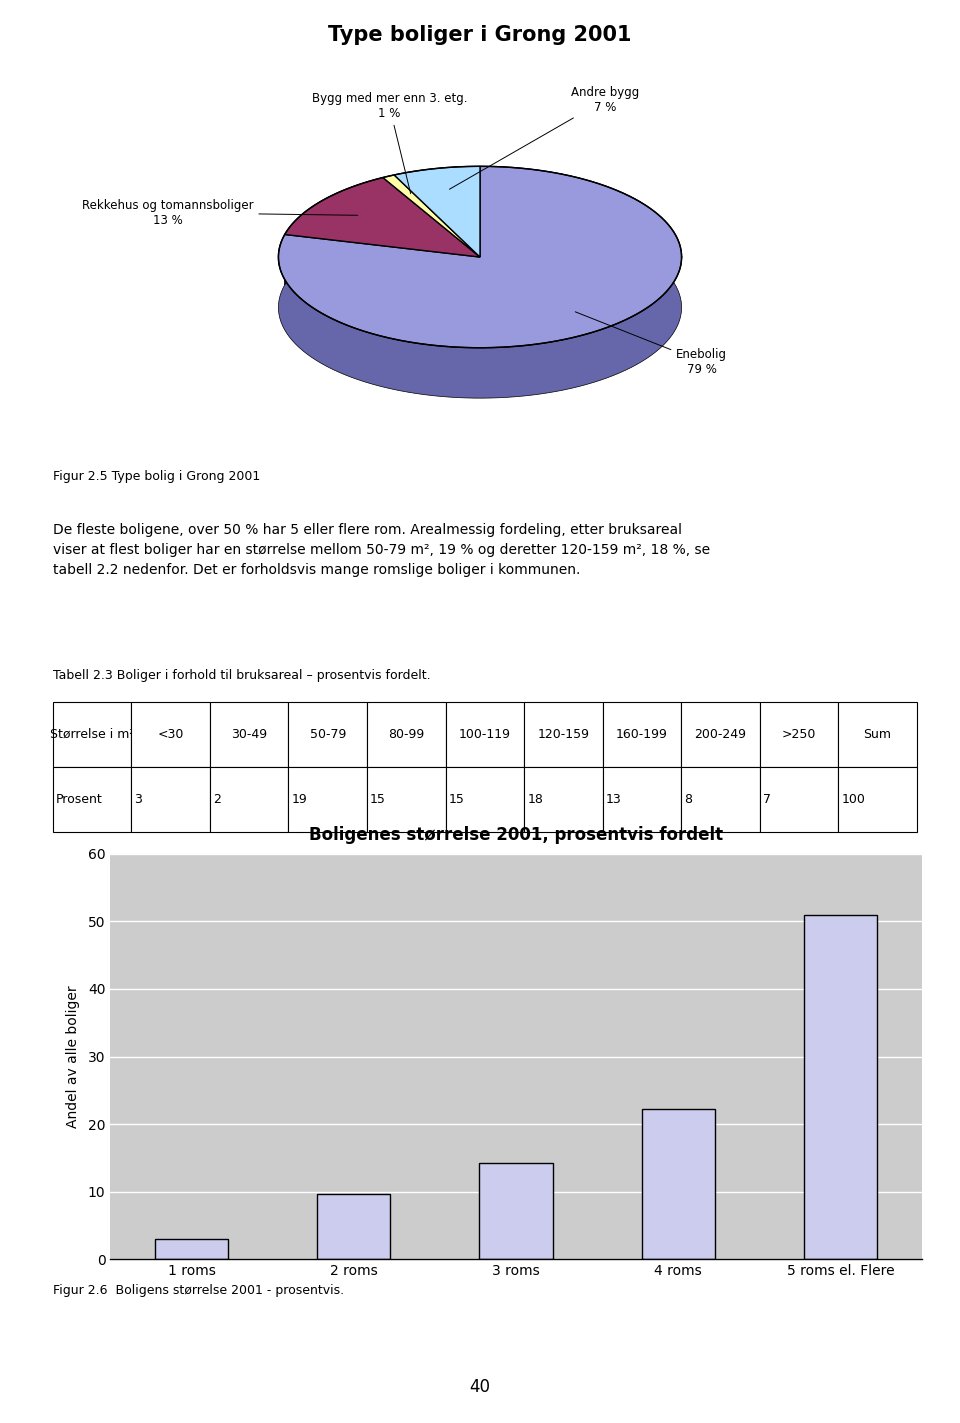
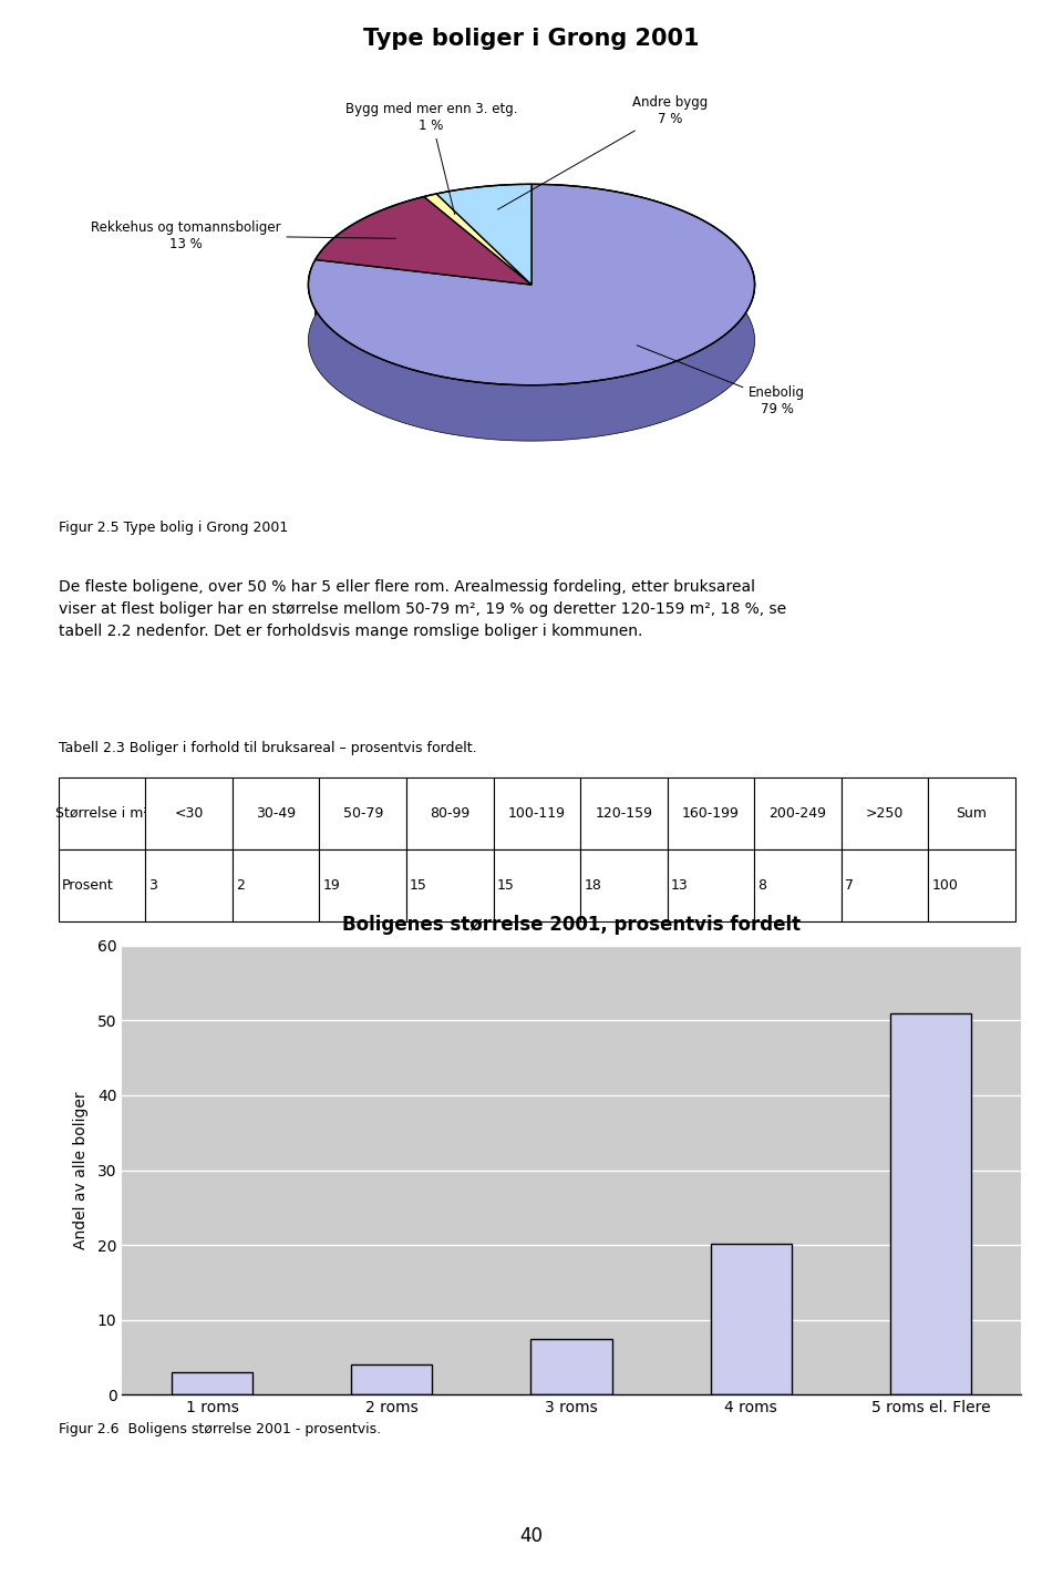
Boligenes størrelse 2001, prosentvis fordelt/2 roms: 9.7 -> 4.0
Boligenes størrelse 2001, prosentvis fordelt/3 roms: 14.3 -> 7.4
Boligenes størrelse 2001, prosentvis fordelt/4 roms: 22.2 -> 20.2
